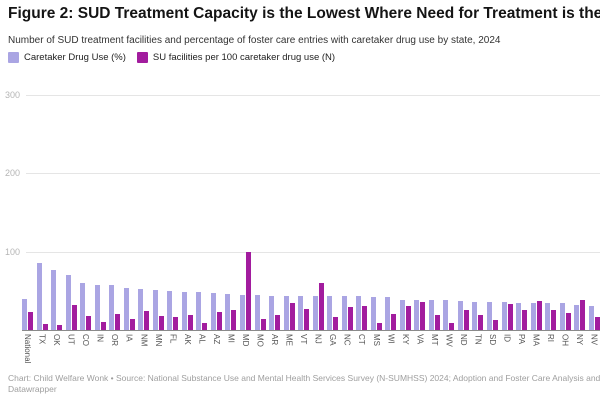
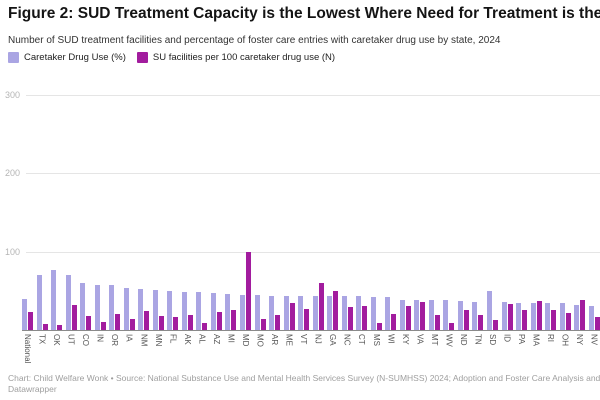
Caretaker Drug Use (%)/TX: 80 -> 70
SU facilities per 100 caretaker drug use (N)/GA: 20 -> 50
Caretaker Drug Use (%)/SD: 40 -> 50
